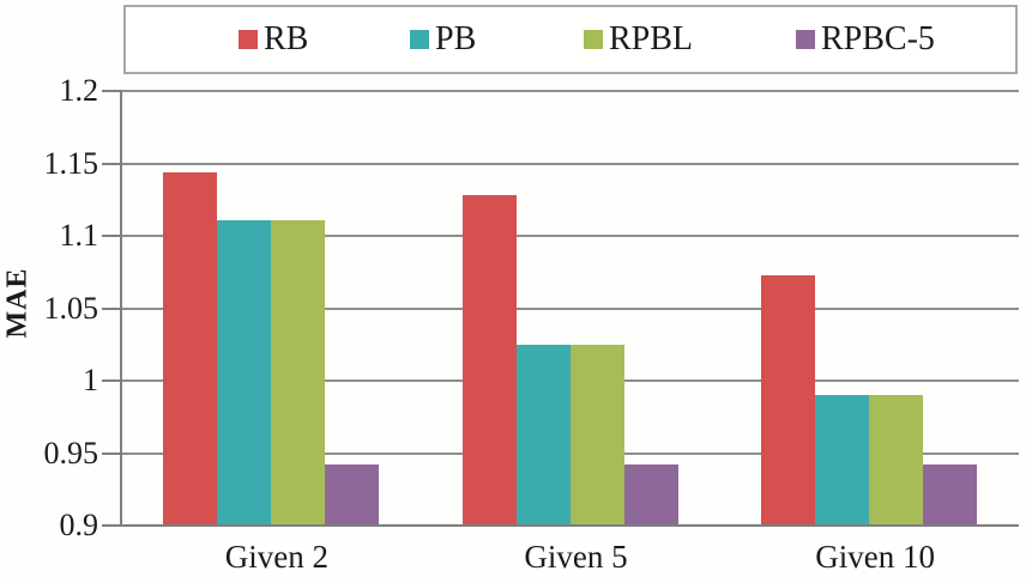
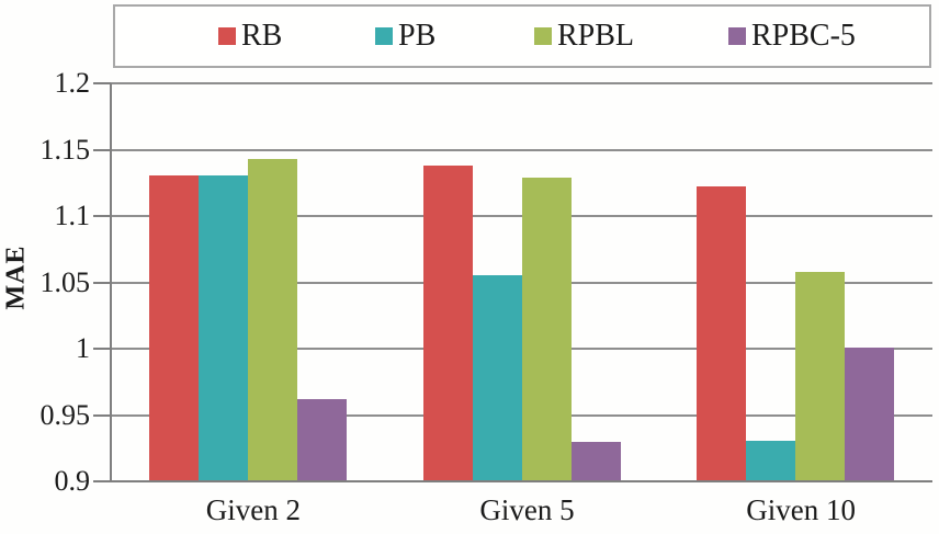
RB/Given 2: 1.144 -> 1.131
PB/Given 2: 1.111 -> 1.131
RPBL/Given 2: 1.111 -> 1.143
RPBC-5/Given 2: 0.942 -> 0.962
RB/Given 5: 1.128 -> 1.138
PB/Given 5: 1.025 -> 1.055
RPBL/Given 5: 1.025 -> 1.129
RPBC-5/Given 5: 0.942 -> 0.930
RB/Given 10: 1.073 -> 1.122
PB/Given 10: 0.990 -> 0.931
RPBL/Given 10: 0.990 -> 1.058
RPBC-5/Given 10: 0.942 -> 1.001
